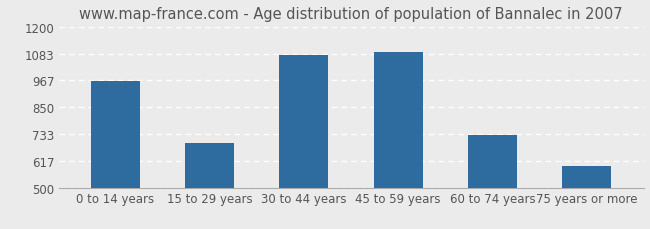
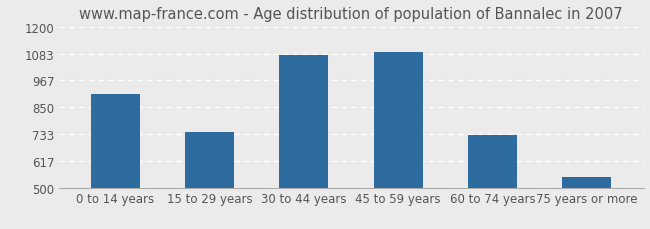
0 to 14 years: 962 -> 905
15 to 29 years: 693 -> 740
75 years or more: 594 -> 545
